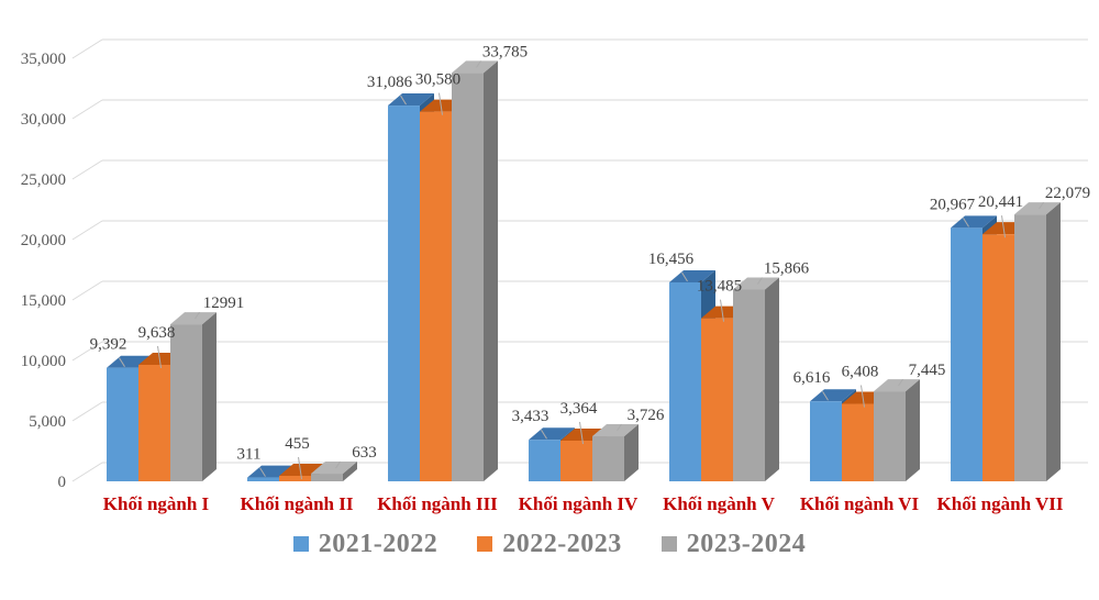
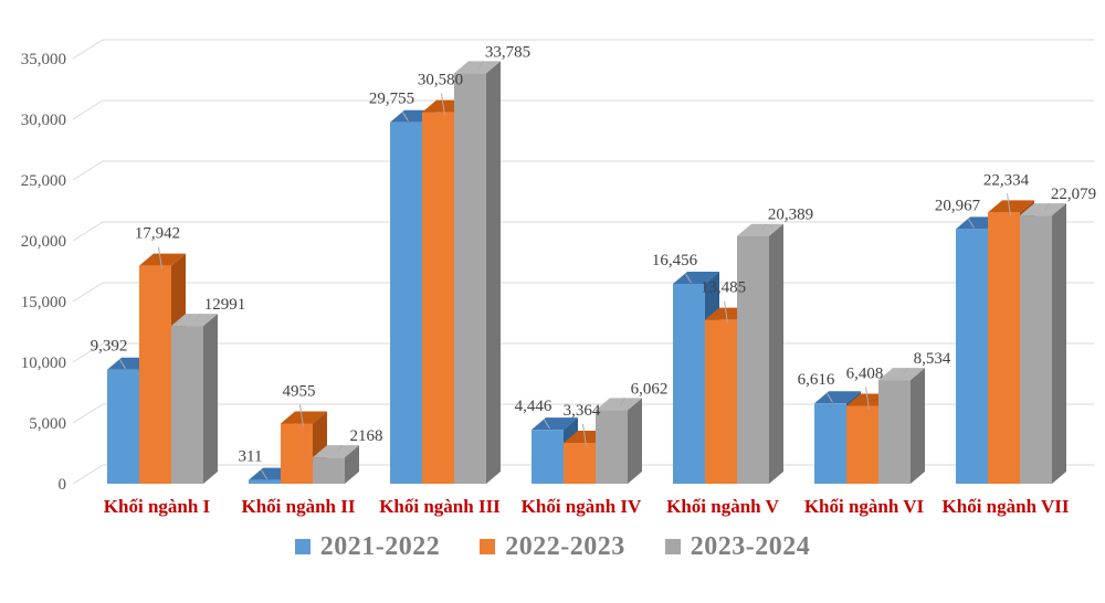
2022-2023/Khối ngành I: 9,638 -> 17,942
2022-2023/Khối ngành II: 455 -> 4955
2023-2024/Khối ngành II: 633 -> 2168
2021-2022/Khối ngành III: 31,086 -> 29,755
2021-2022/Khối ngành IV: 3,433 -> 4,446
2023-2024/Khối ngành IV: 3,726 -> 6,062
2023-2024/Khối ngành V: 15,866 -> 20,389
2023-2024/Khối ngành VI: 7,445 -> 8,534
2022-2023/Khối ngành VII: 20,441 -> 22,334
